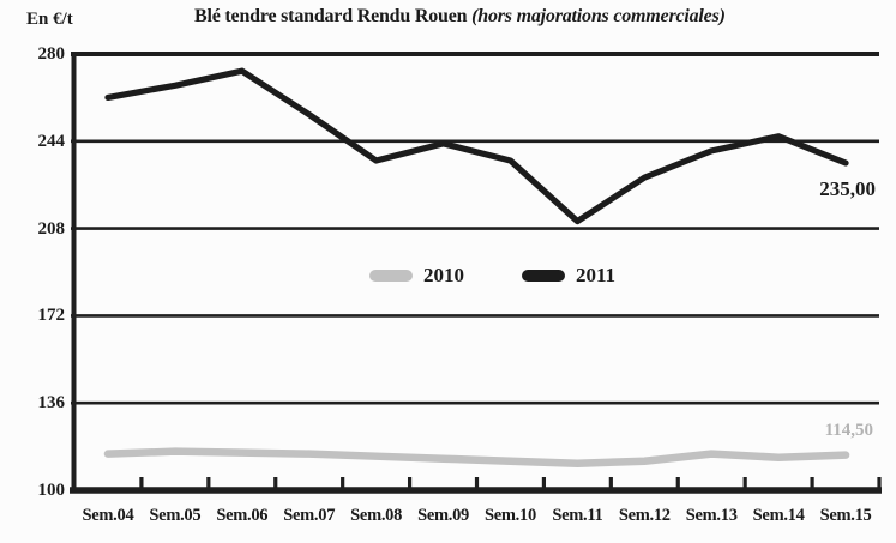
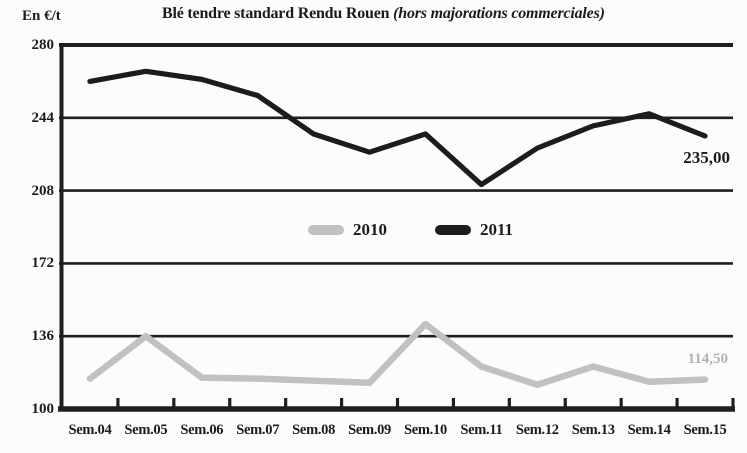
2010/Sem.05: 116 -> 136
2011/Sem.06: 273 -> 263
2011/Sem.09: 243 -> 227
2010/Sem.10: 112 -> 142
2010/Sem.11: 111 -> 121
2010/Sem.13: 115 -> 121
